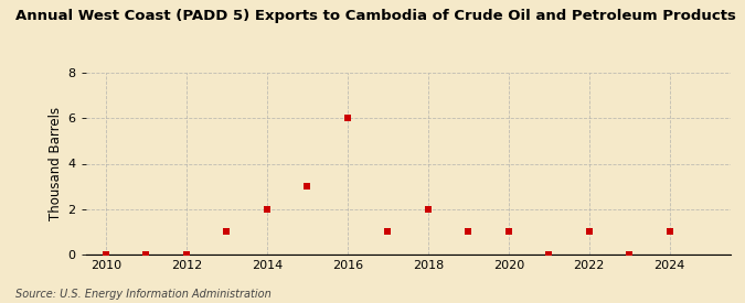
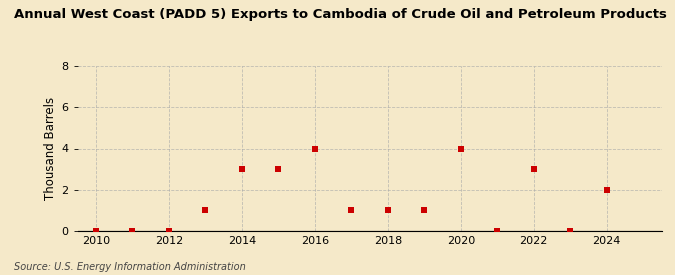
2014: 2 -> 3
2016: 6 -> 4
2018: 2 -> 1
2020: 1 -> 4
2022: 1 -> 3
2024: 1 -> 2
